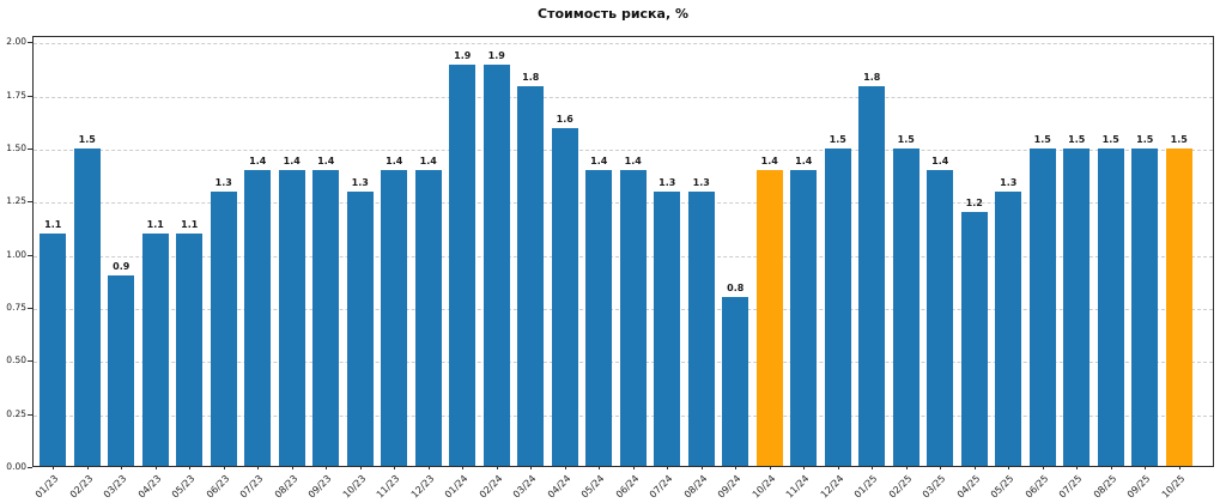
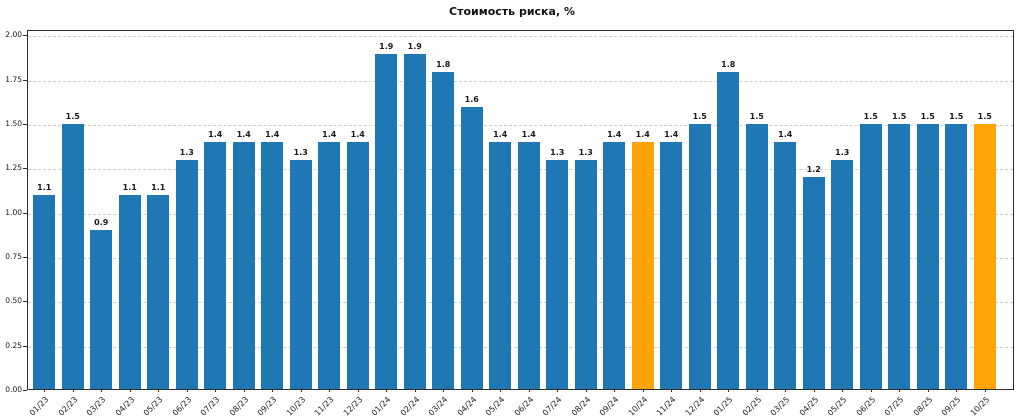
09/24: 0.8 -> 1.4
